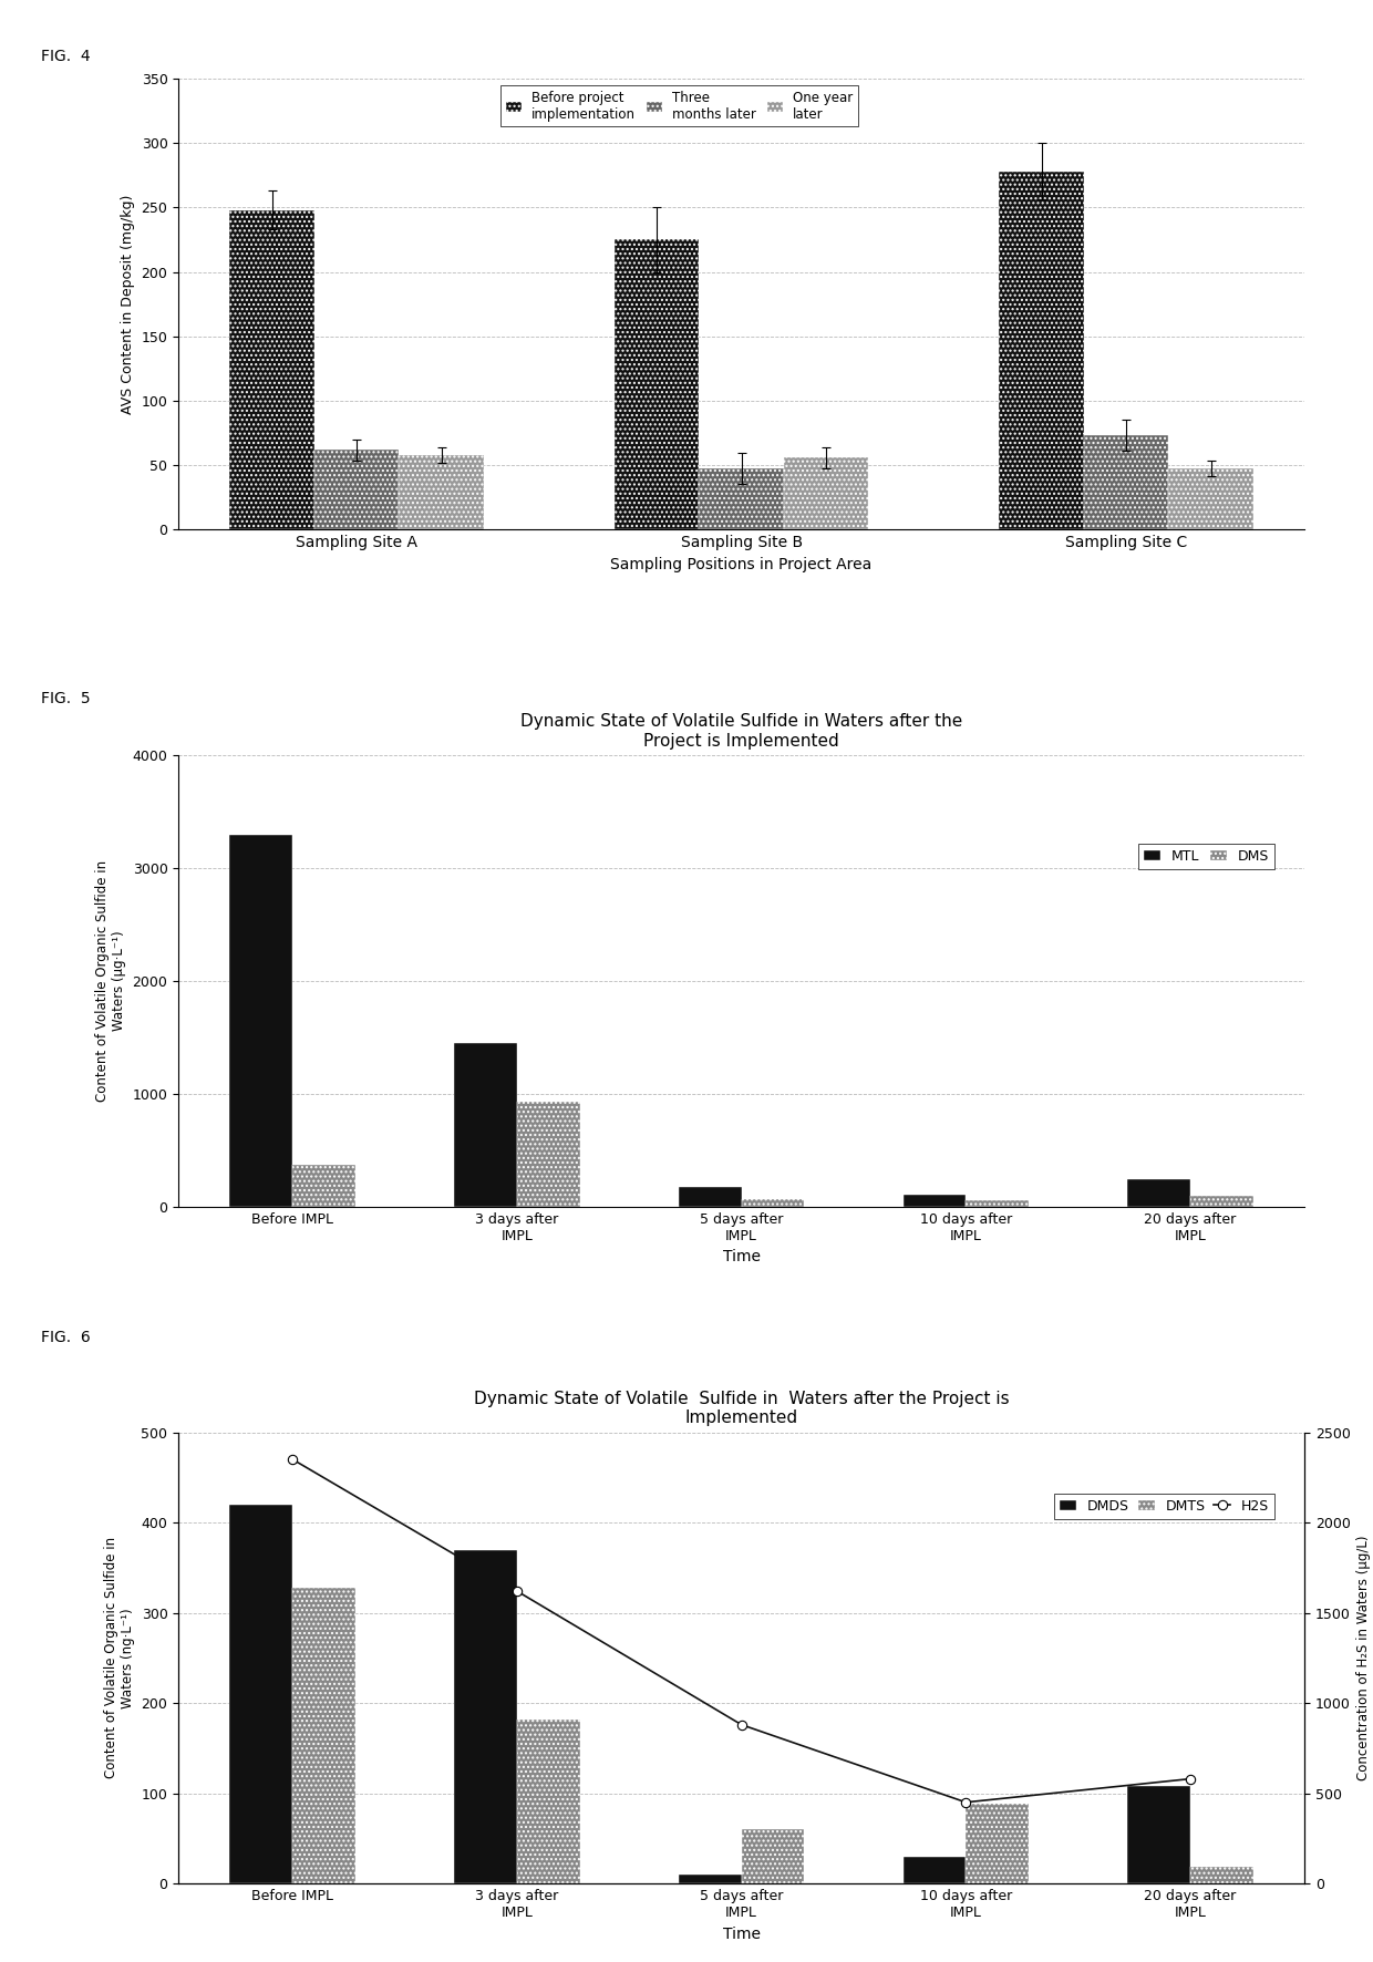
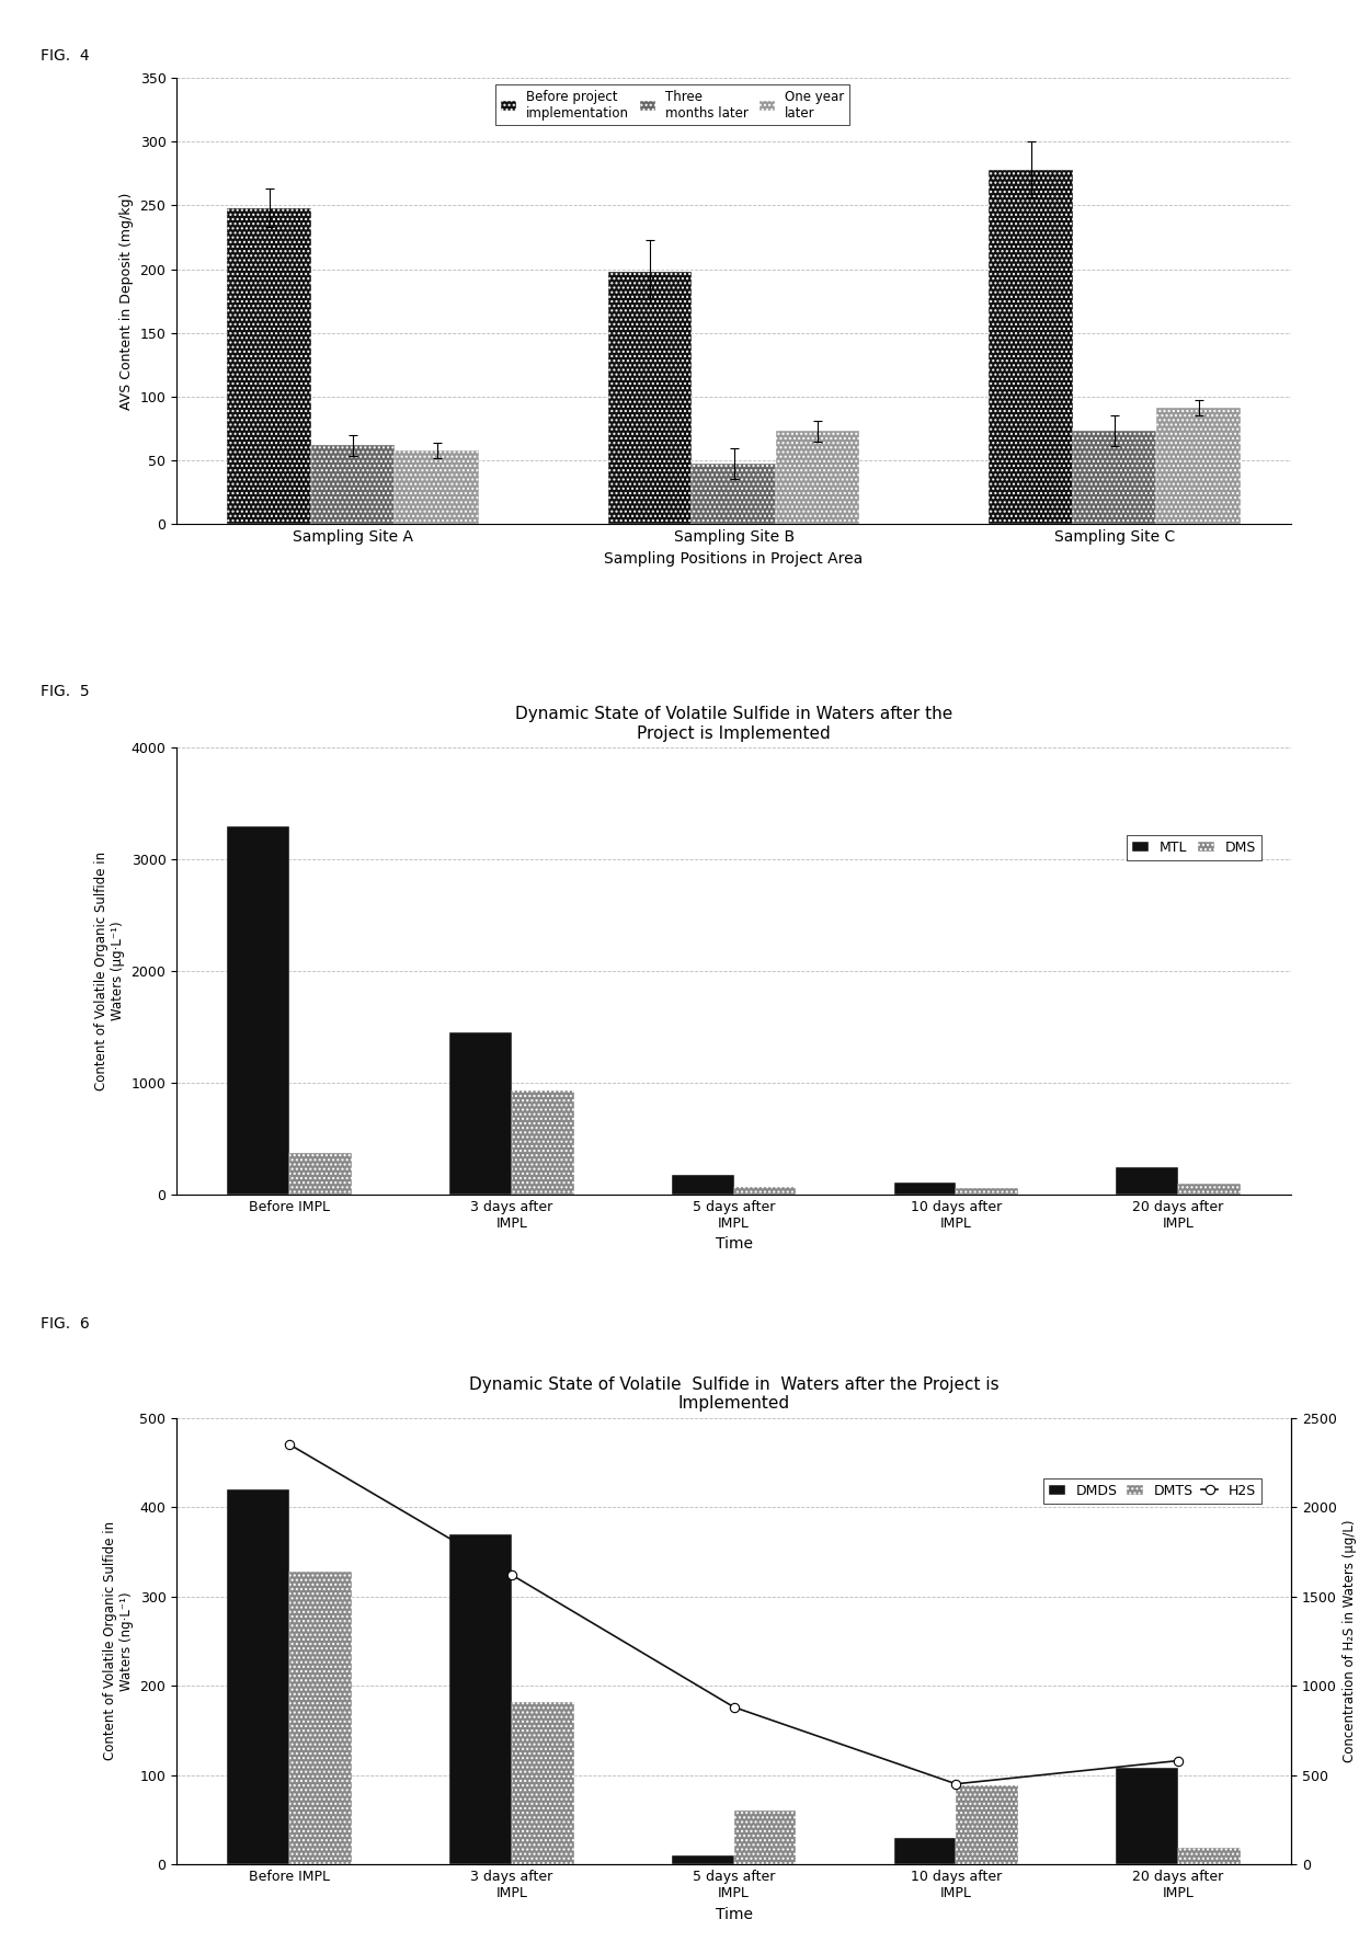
Before project implementation/Sampling Site B: 225 -> 198
One year later/Sampling Site B: 56 -> 73
One year later/Sampling Site C: 48 -> 91
